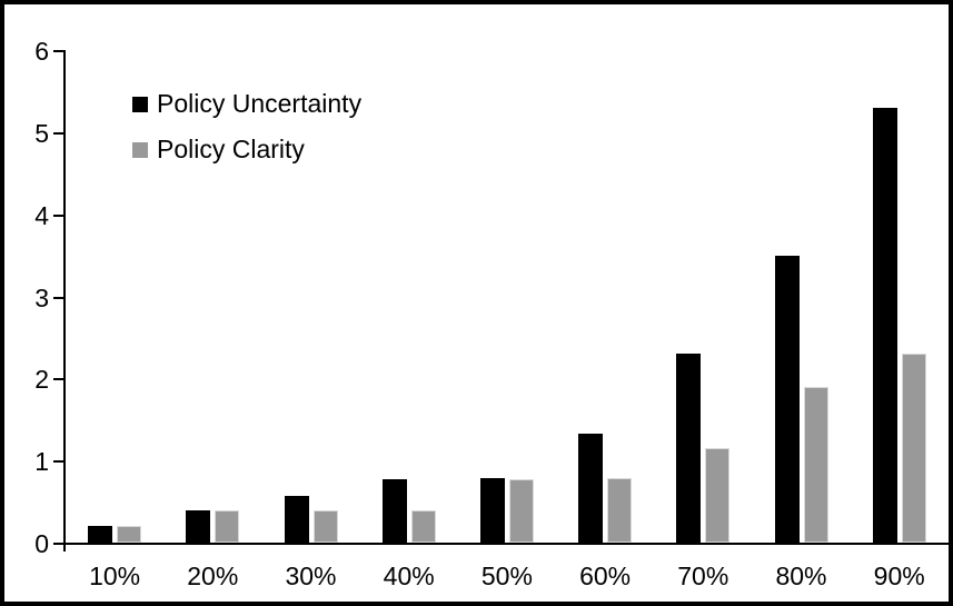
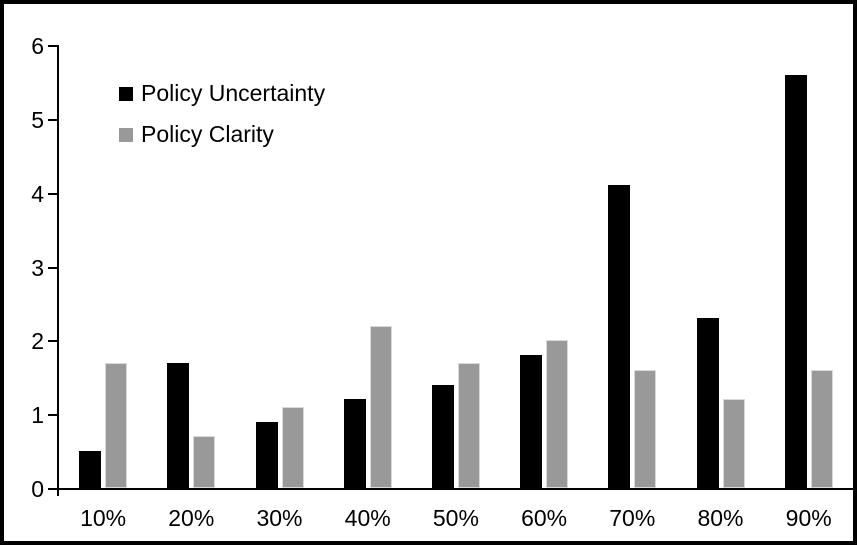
Policy Uncertainty/10%: 0.2 -> 0.5
Policy Clarity/10%: 0.2 -> 1.7
Policy Uncertainty/20%: 0.4 -> 1.7
Policy Clarity/20%: 0.4 -> 0.7
Policy Uncertainty/30%: 0.6 -> 0.9
Policy Clarity/30%: 0.4 -> 1.1
Policy Uncertainty/40%: 0.8 -> 1.2
Policy Clarity/40%: 0.4 -> 2.2
Policy Uncertainty/50%: 0.8 -> 1.4
Policy Clarity/50%: 0.8 -> 1.7
Policy Uncertainty/60%: 1.3 -> 1.8
Policy Clarity/60%: 0.8 -> 2.0
Policy Uncertainty/70%: 2.3 -> 4.1
Policy Clarity/70%: 1.1 -> 1.6
Policy Uncertainty/80%: 3.5 -> 2.3
Policy Clarity/80%: 1.9 -> 1.2
Policy Uncertainty/90%: 5.3 -> 5.6
Policy Clarity/90%: 2.3 -> 1.6
